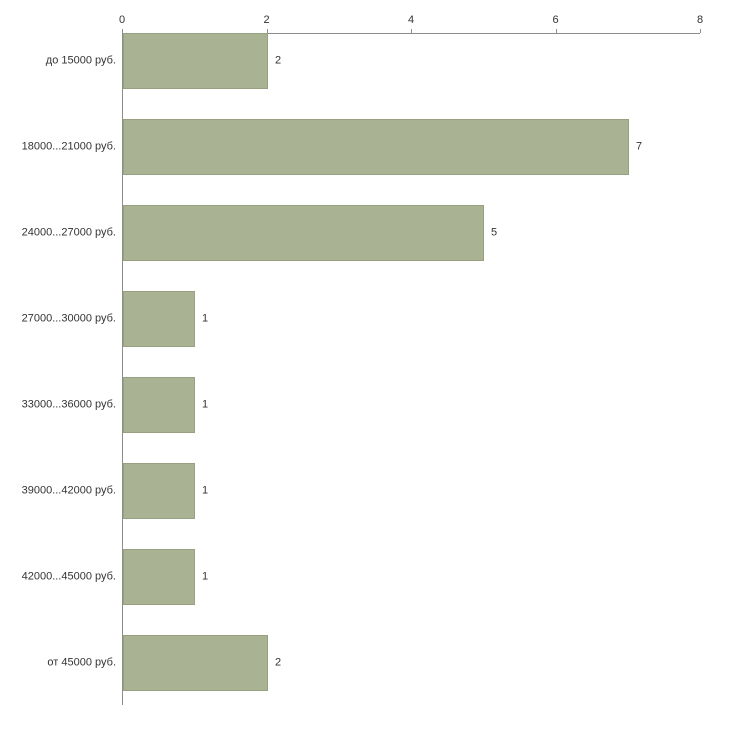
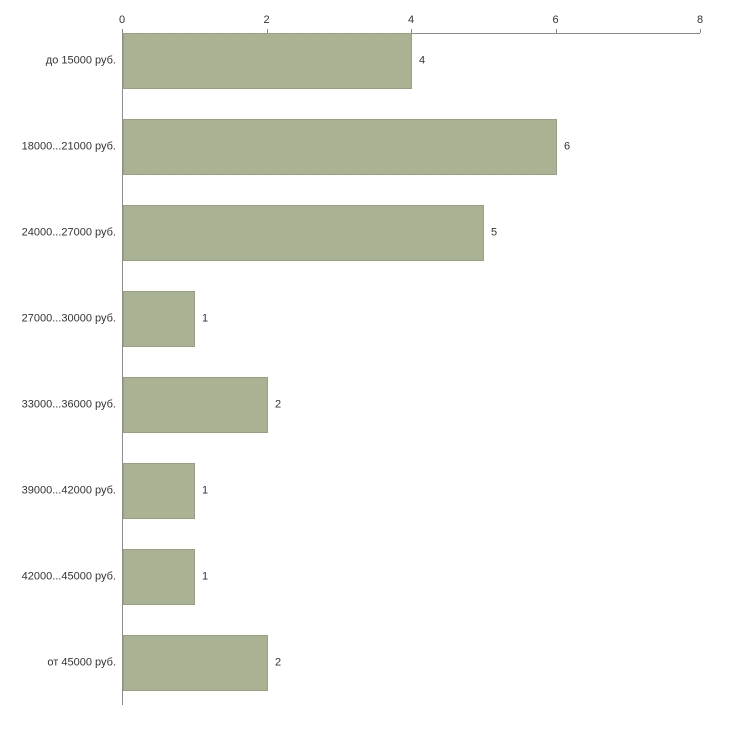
до 15000 руб.: 2 -> 4
18000...21000 руб.: 7 -> 6
33000...36000 руб.: 1 -> 2
